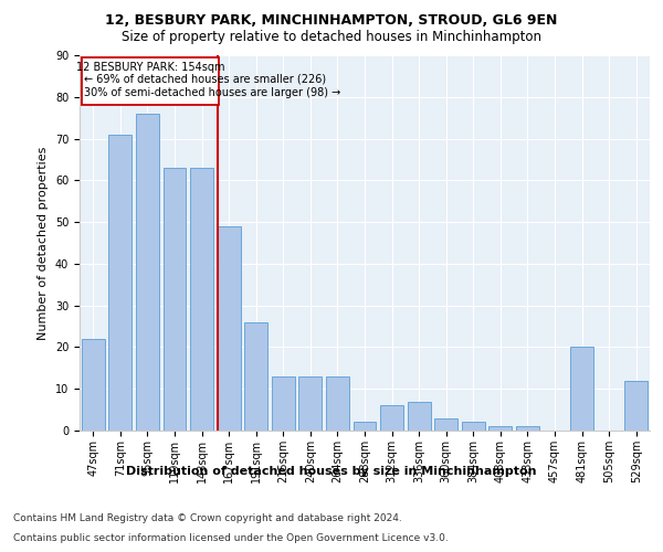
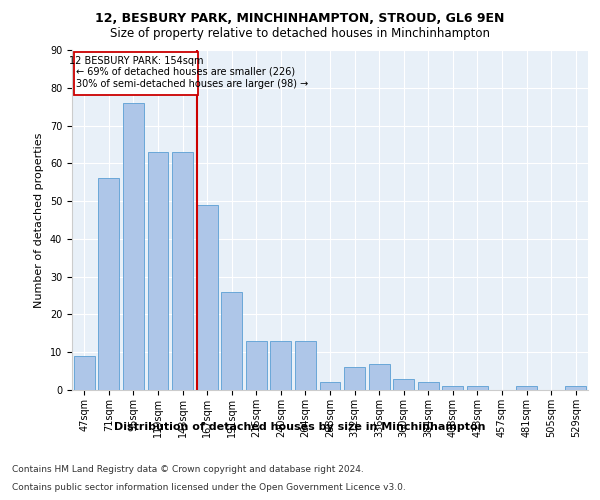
47sqm: 22 -> 9
71sqm: 71 -> 56
481sqm: 20 -> 1
529sqm: 12 -> 1
